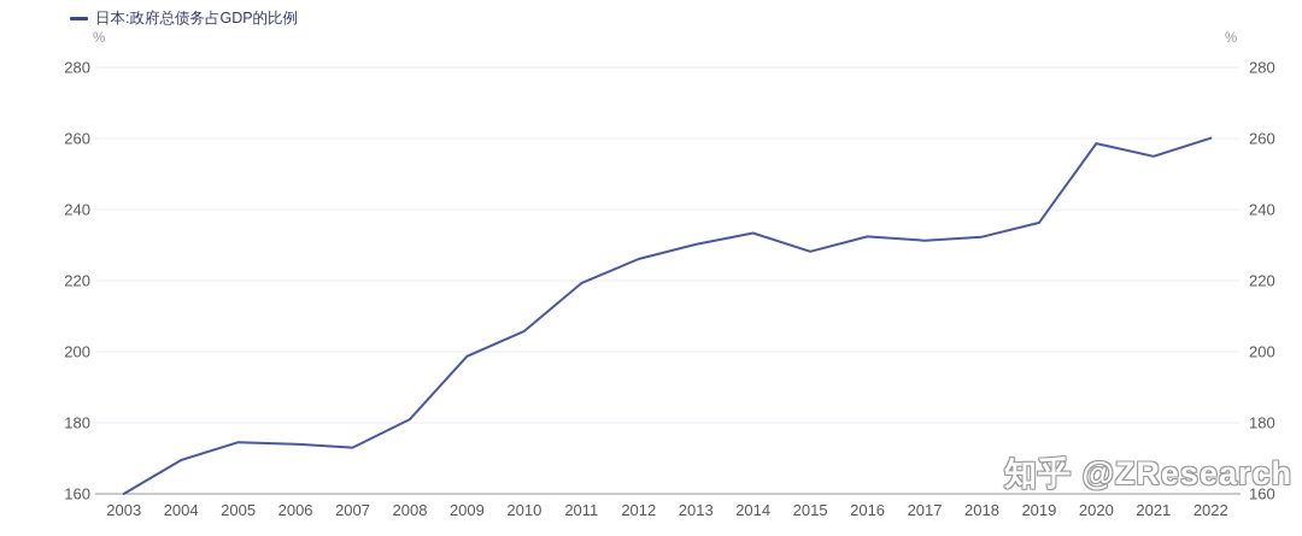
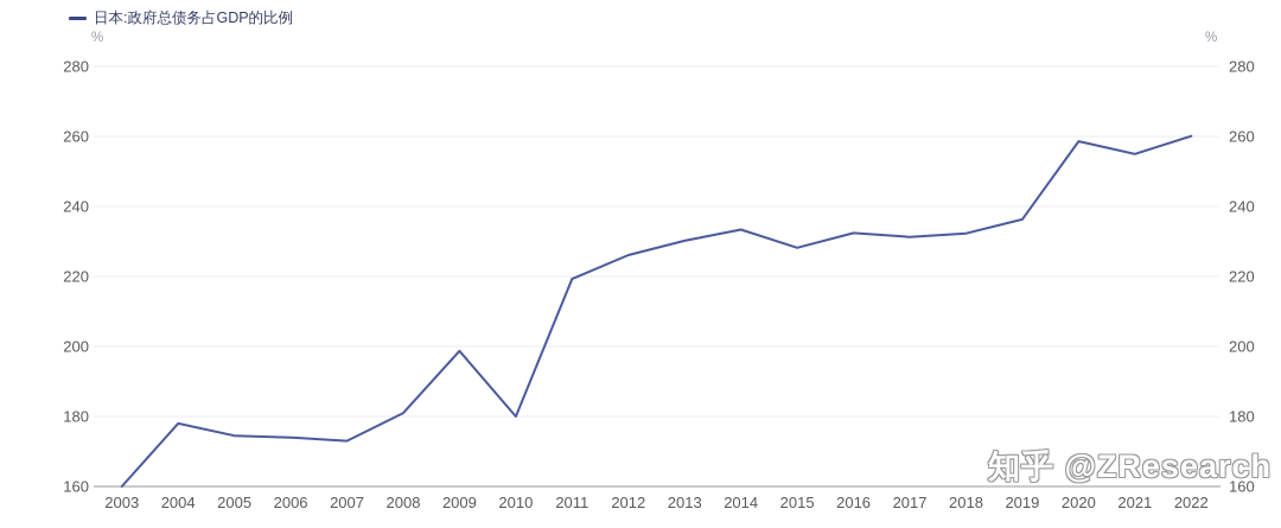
2004: 170 -> 178
2010: 206 -> 180
